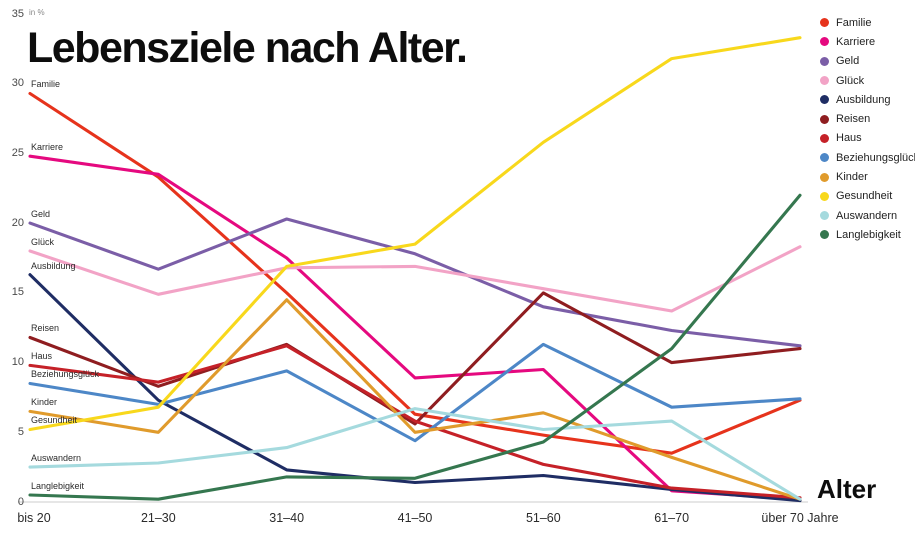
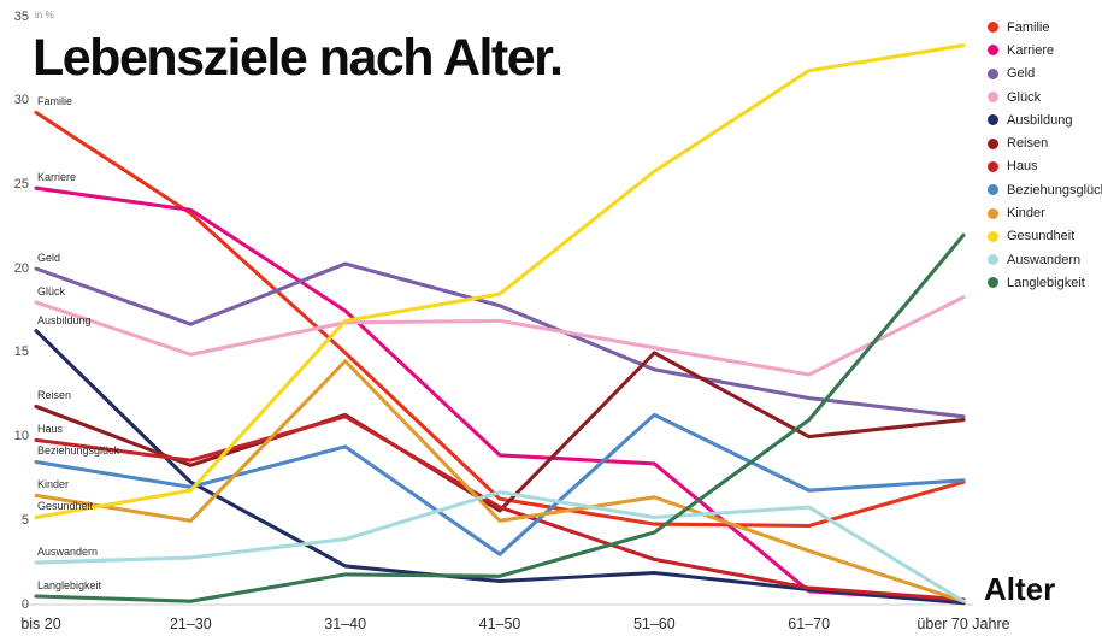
Beziehungsglück/41–50: 4.4 -> 3.0
Karriere/51–60: 9.5 -> 8.4
Familie/61–70: 3.5 -> 4.7
